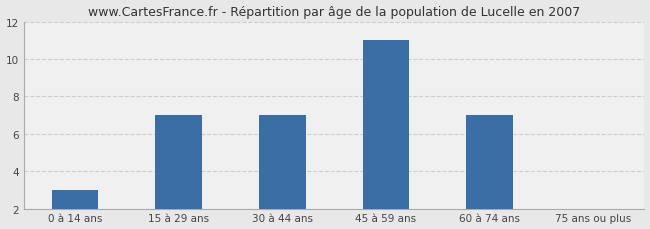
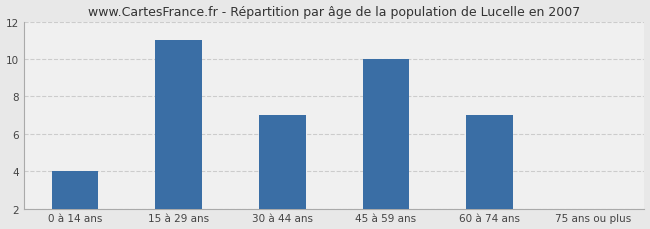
0 à 14 ans: 3 -> 4
15 à 29 ans: 7 -> 11
45 à 59 ans: 11 -> 10
